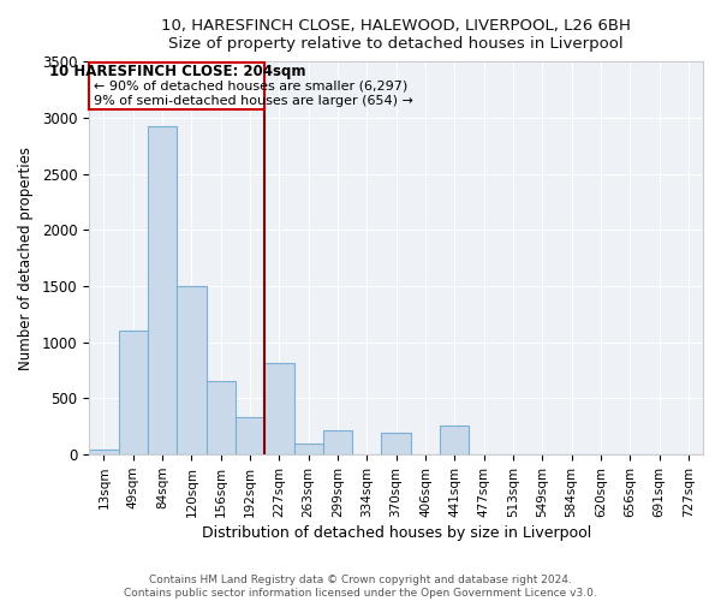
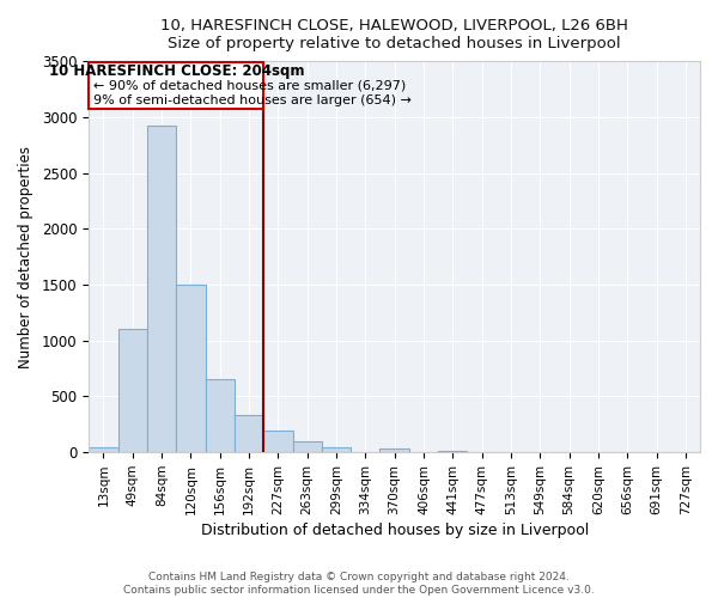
227sqm: 820 -> 200
299sqm: 220 -> 40
370sqm: 200 -> 30
441sqm: 260 -> 20
